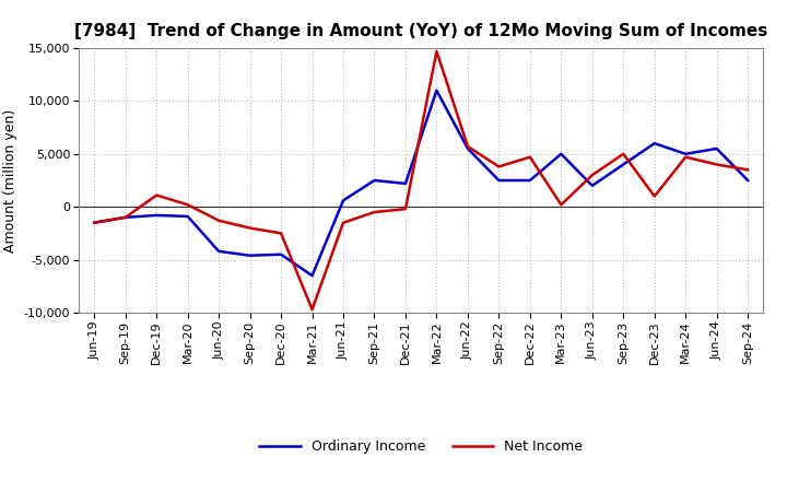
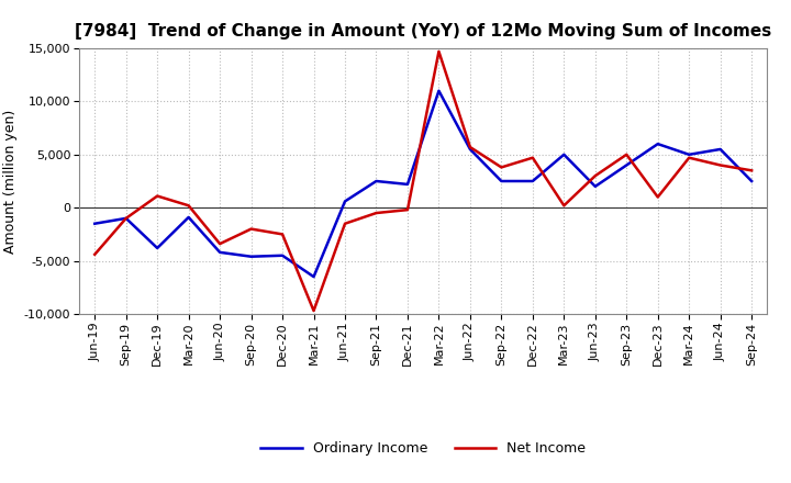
Net Income/Jun-19: -1,500 -> -4,400
Ordinary Income/Dec-19: -800 -> -3,800
Net Income/Jun-20: -1,300 -> -3,400
